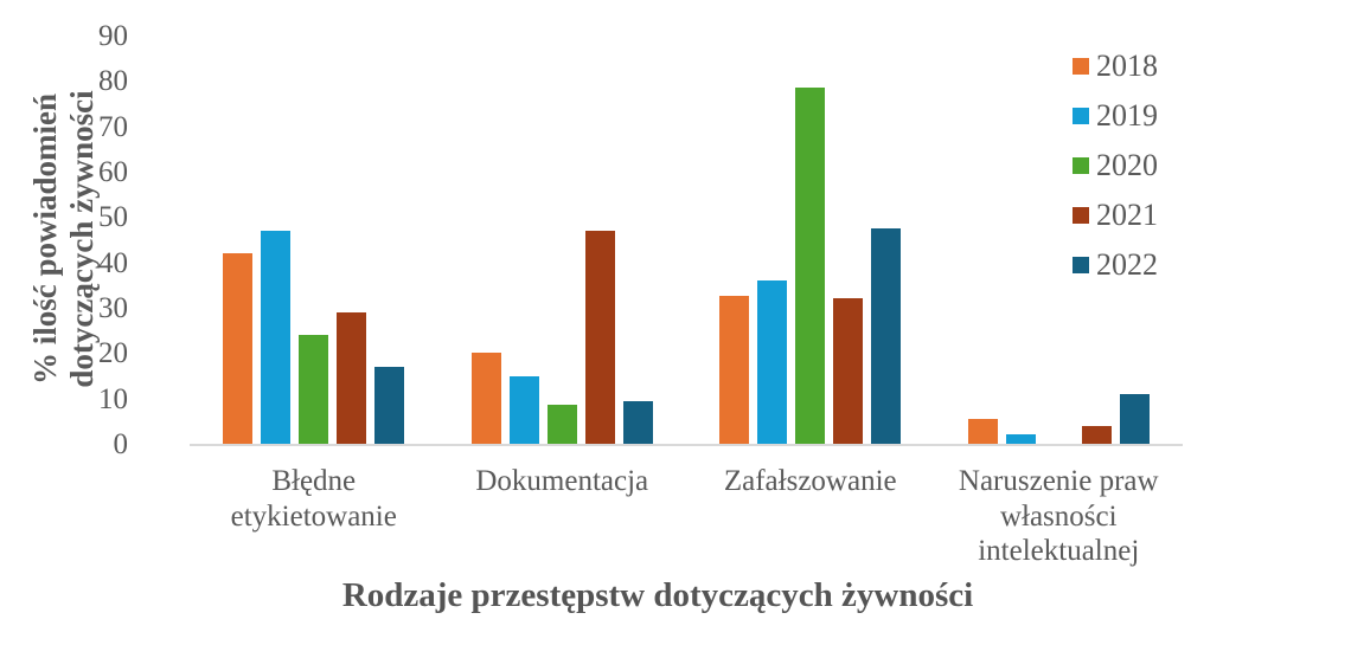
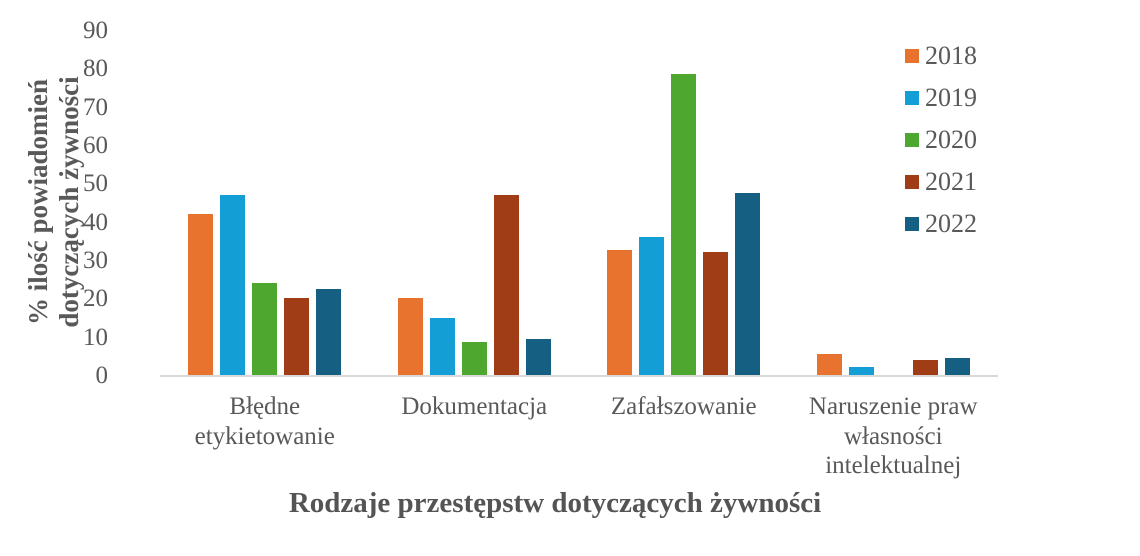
2021/Błędne etykietowanie: 29 -> 20
2022/Błędne etykietowanie: 17 -> 22
2022/Naruszenie praw własności intelektualnej: 11 -> 4
